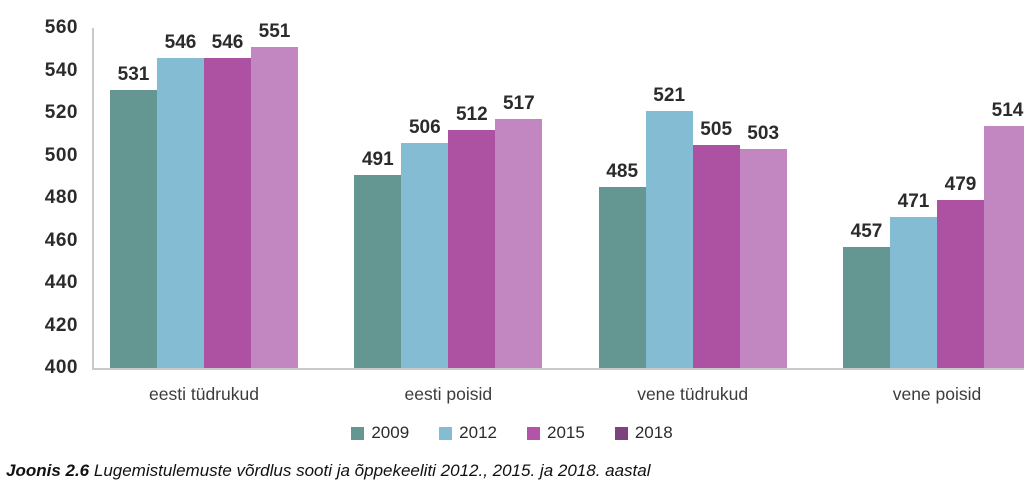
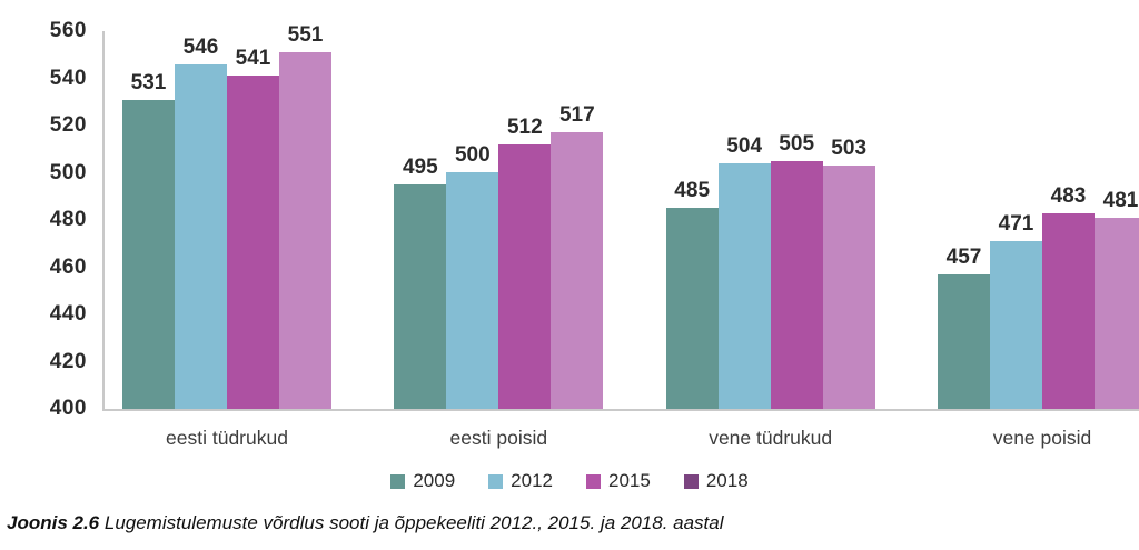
2015/eesti tüdrukud: 546 -> 541
2009/eesti poisid: 491 -> 495
2012/eesti poisid: 506 -> 500
2012/vene tüdrukud: 521 -> 504
2015/vene poisid: 479 -> 483
2018/vene poisid: 514 -> 481
